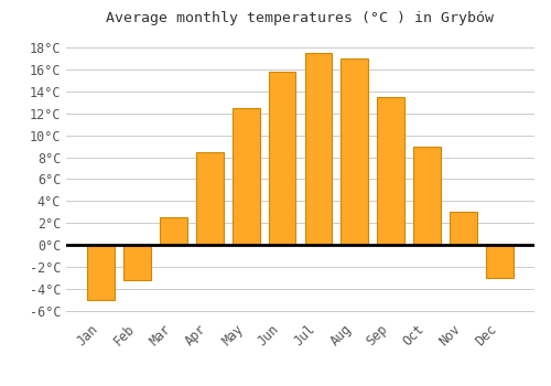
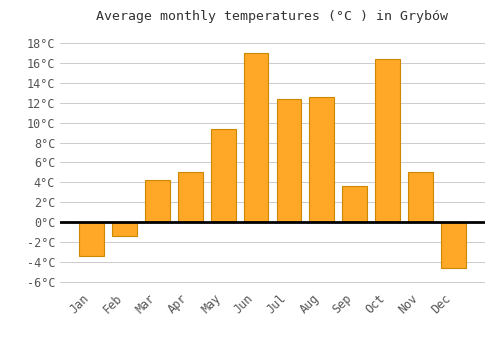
Jan: -5.0°C -> -3.4°C
Feb: -3.2°C -> -1.4°C
Mar: 2.5°C -> 4.2°C
Apr: 8.5°C -> 5.0°C
May: 12.5°C -> 9.4°C
Jun: 15.8°C -> 17.0°C
Jul: 17.5°C -> 12.4°C
Aug: 17.0°C -> 12.6°C
Sep: 13.5°C -> 3.6°C
Oct: 9.0°C -> 16.4°C
Nov: 3.0°C -> 5.0°C
Dec: -3.0°C -> -4.6°C
